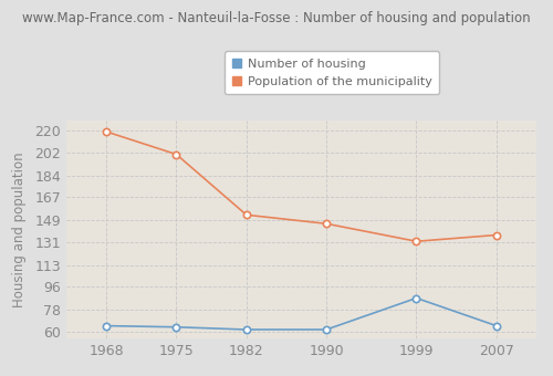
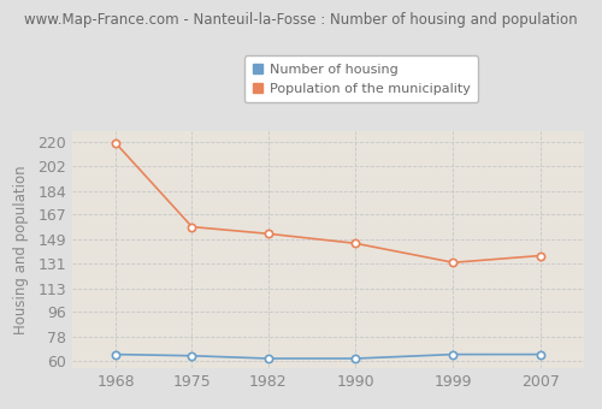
Population of the municipality/1975: 201 -> 158
Number of housing/1999: 87 -> 65
